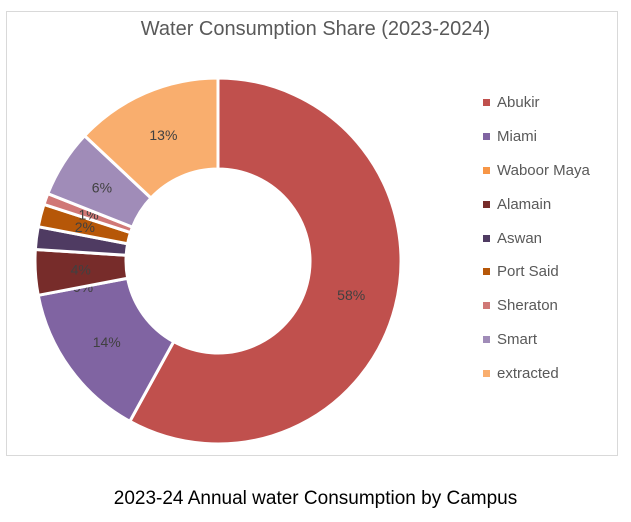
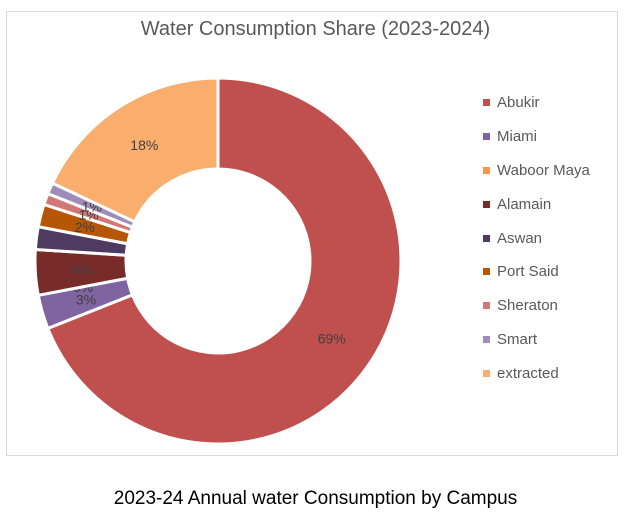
Abukir: 58% -> 69%
Miami: 14% -> 3%
Smart: 6% -> 1%
extracted: 13% -> 18%
